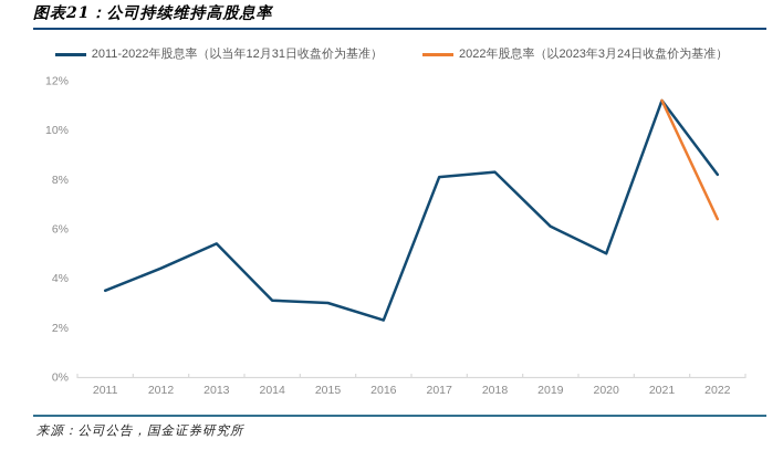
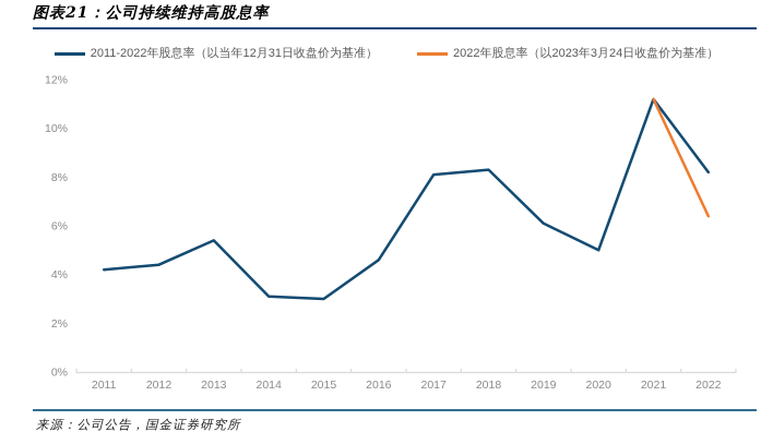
2011-2022年股息率（以当年12月31日收盘价为基准）/2011: 3.5% -> 4.2%
2011-2022年股息率（以当年12月31日收盘价为基准）/2016: 2.3% -> 4.6%
